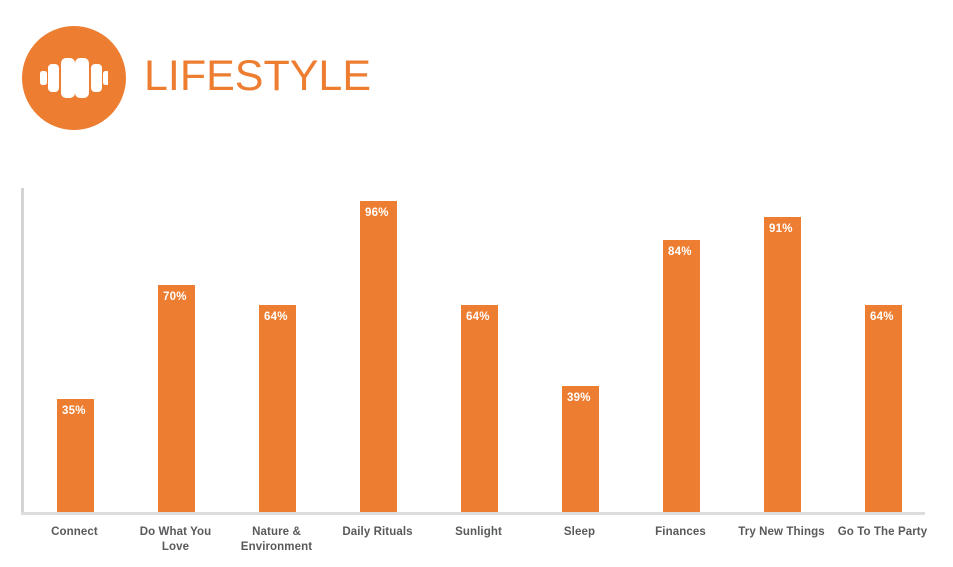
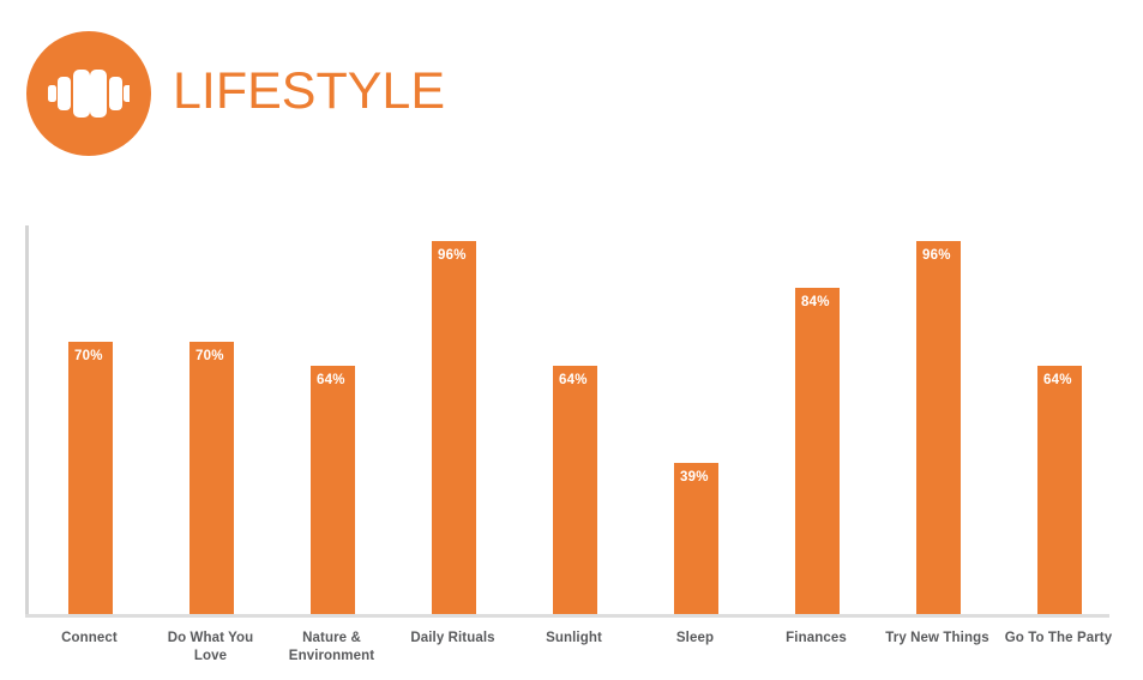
Connect: 35% -> 70%
Try New Things: 91% -> 96%
